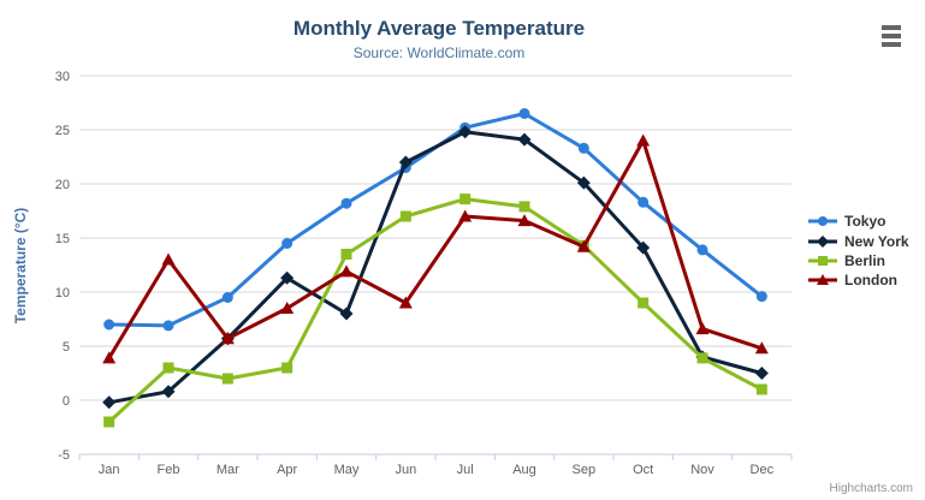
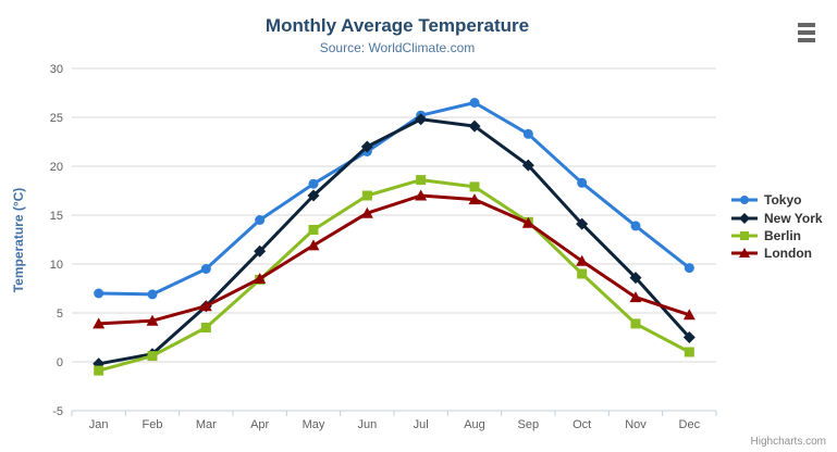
Berlin/Jan: -2 -> -1
Berlin/Feb: 3 -> 1
London/Feb: 13 -> 4
Berlin/Mar: 2 -> 4
Berlin/Apr: 3 -> 8
New York/May: 8 -> 17
London/Jun: 9 -> 15
London/Oct: 24 -> 10
New York/Nov: 4 -> 9
